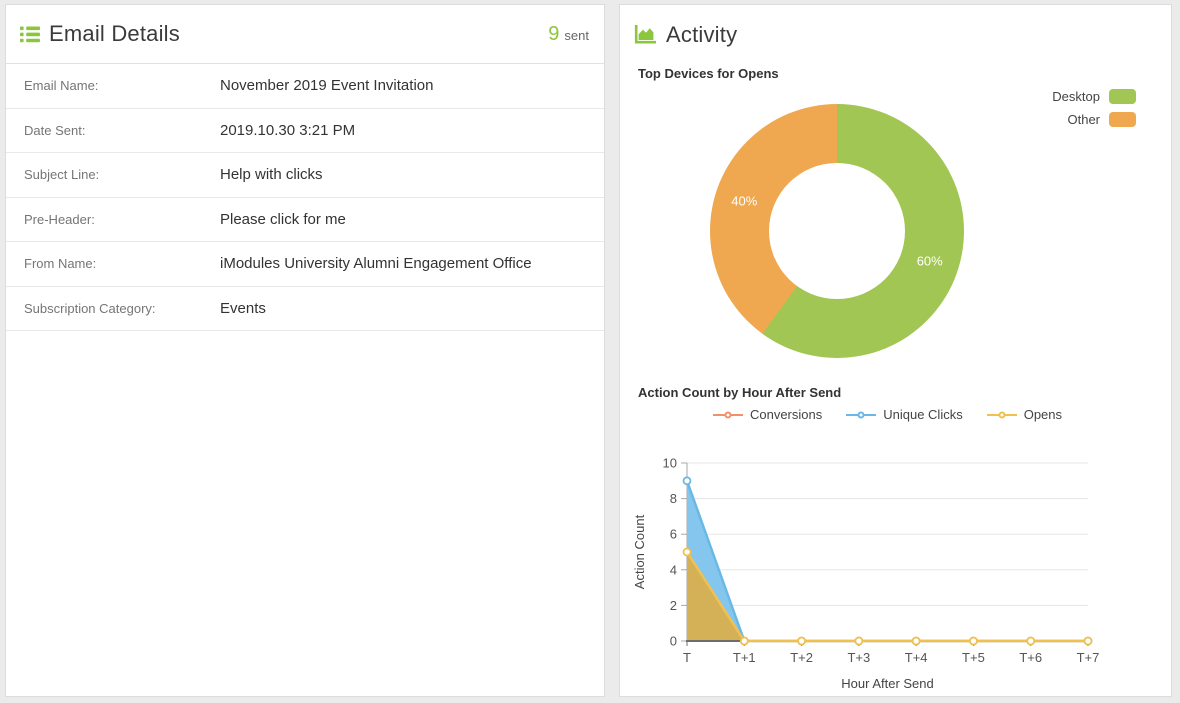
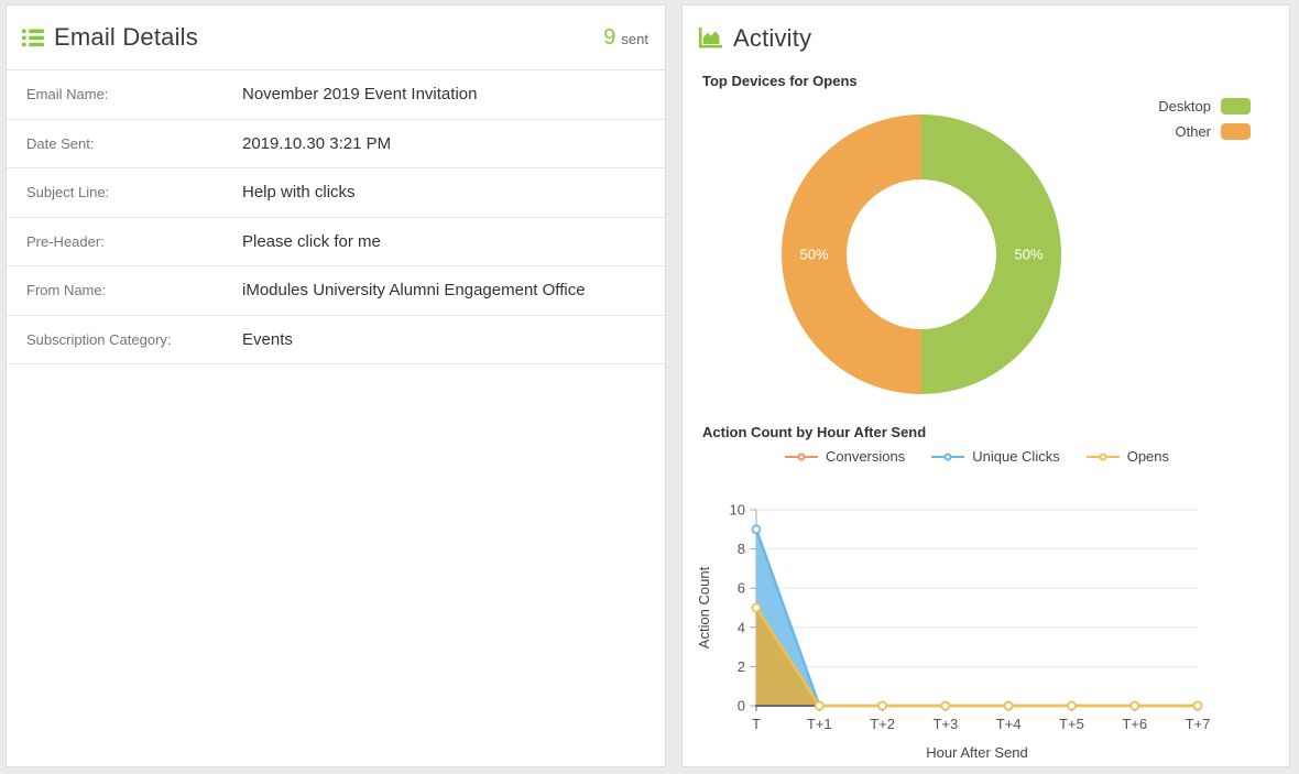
Top Devices for Opens/Desktop: 60% -> 50%
Top Devices for Opens/Other: 40% -> 50%
